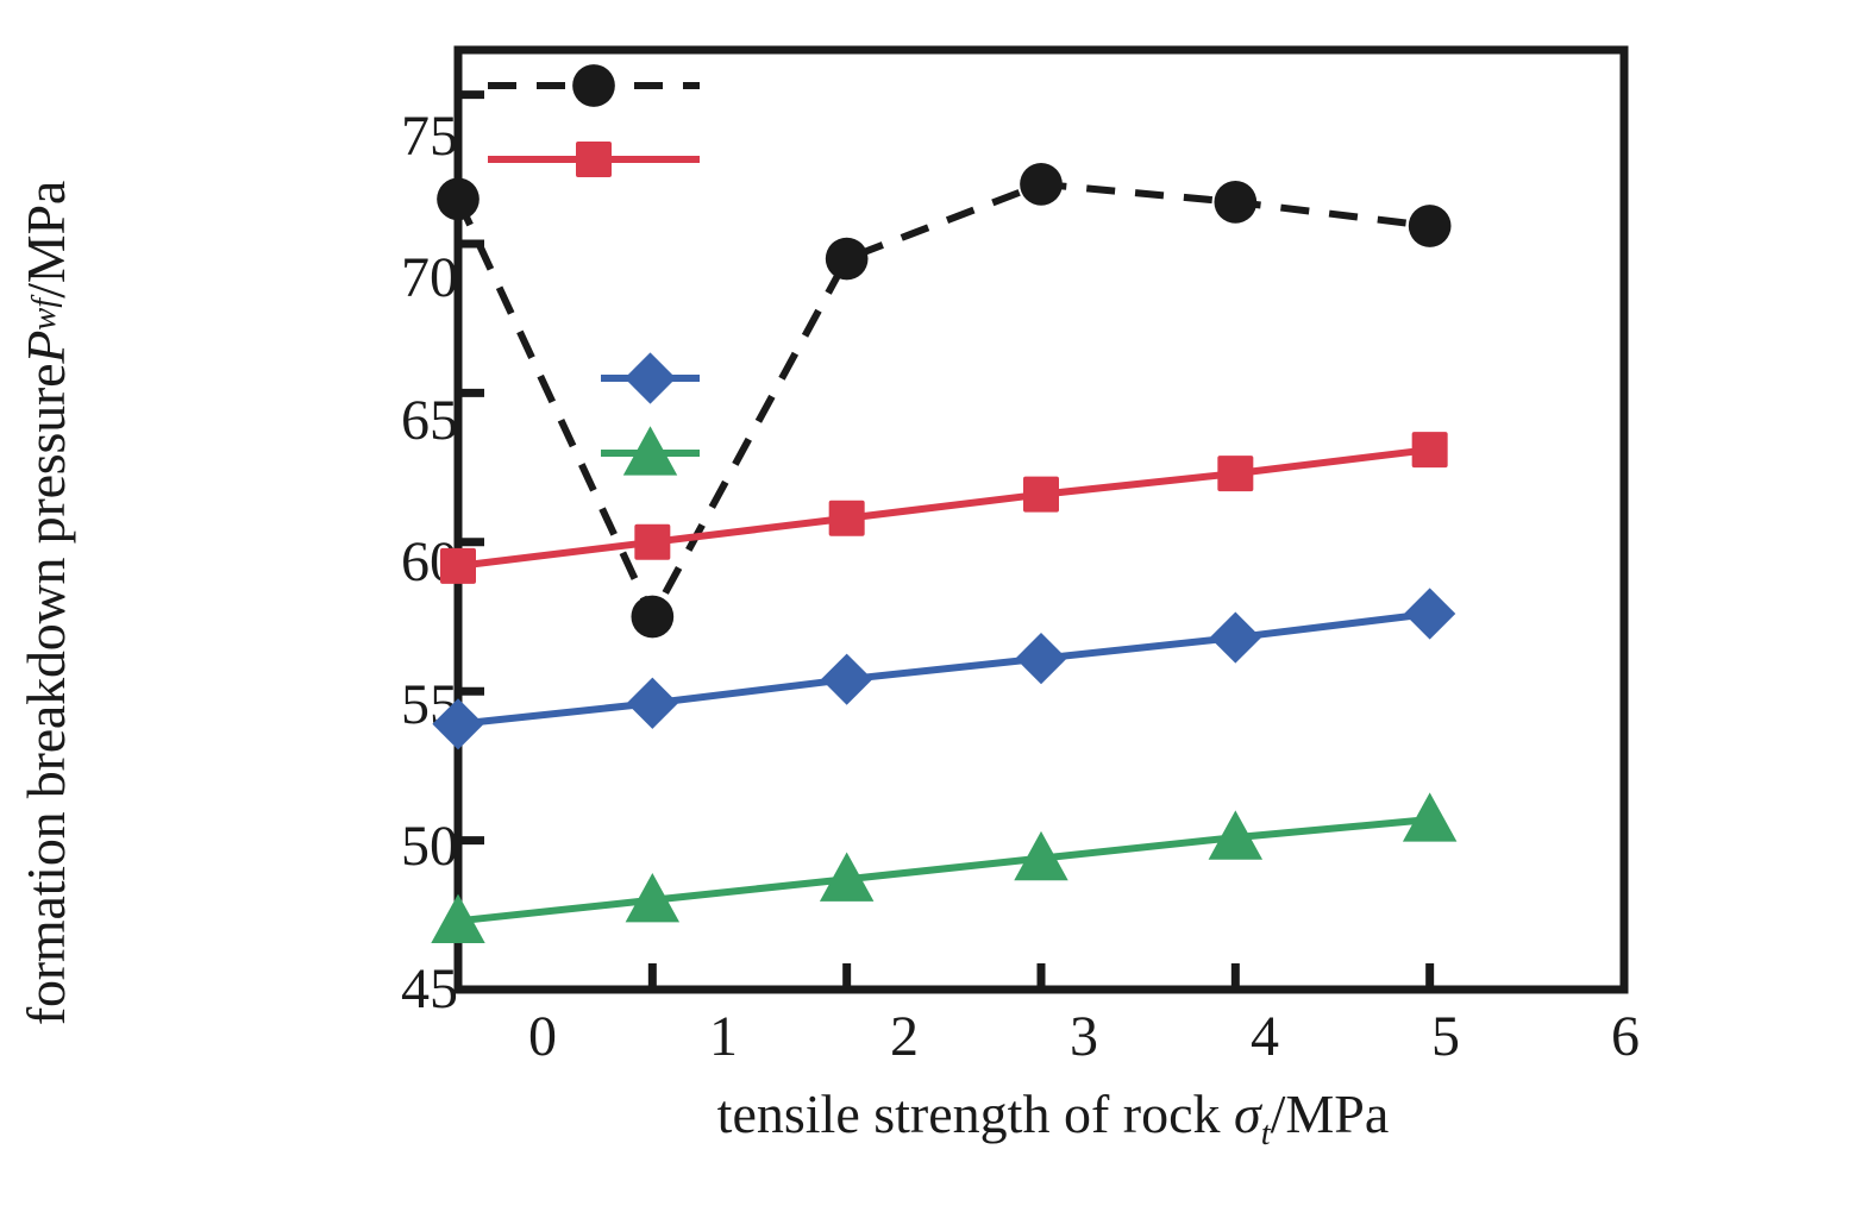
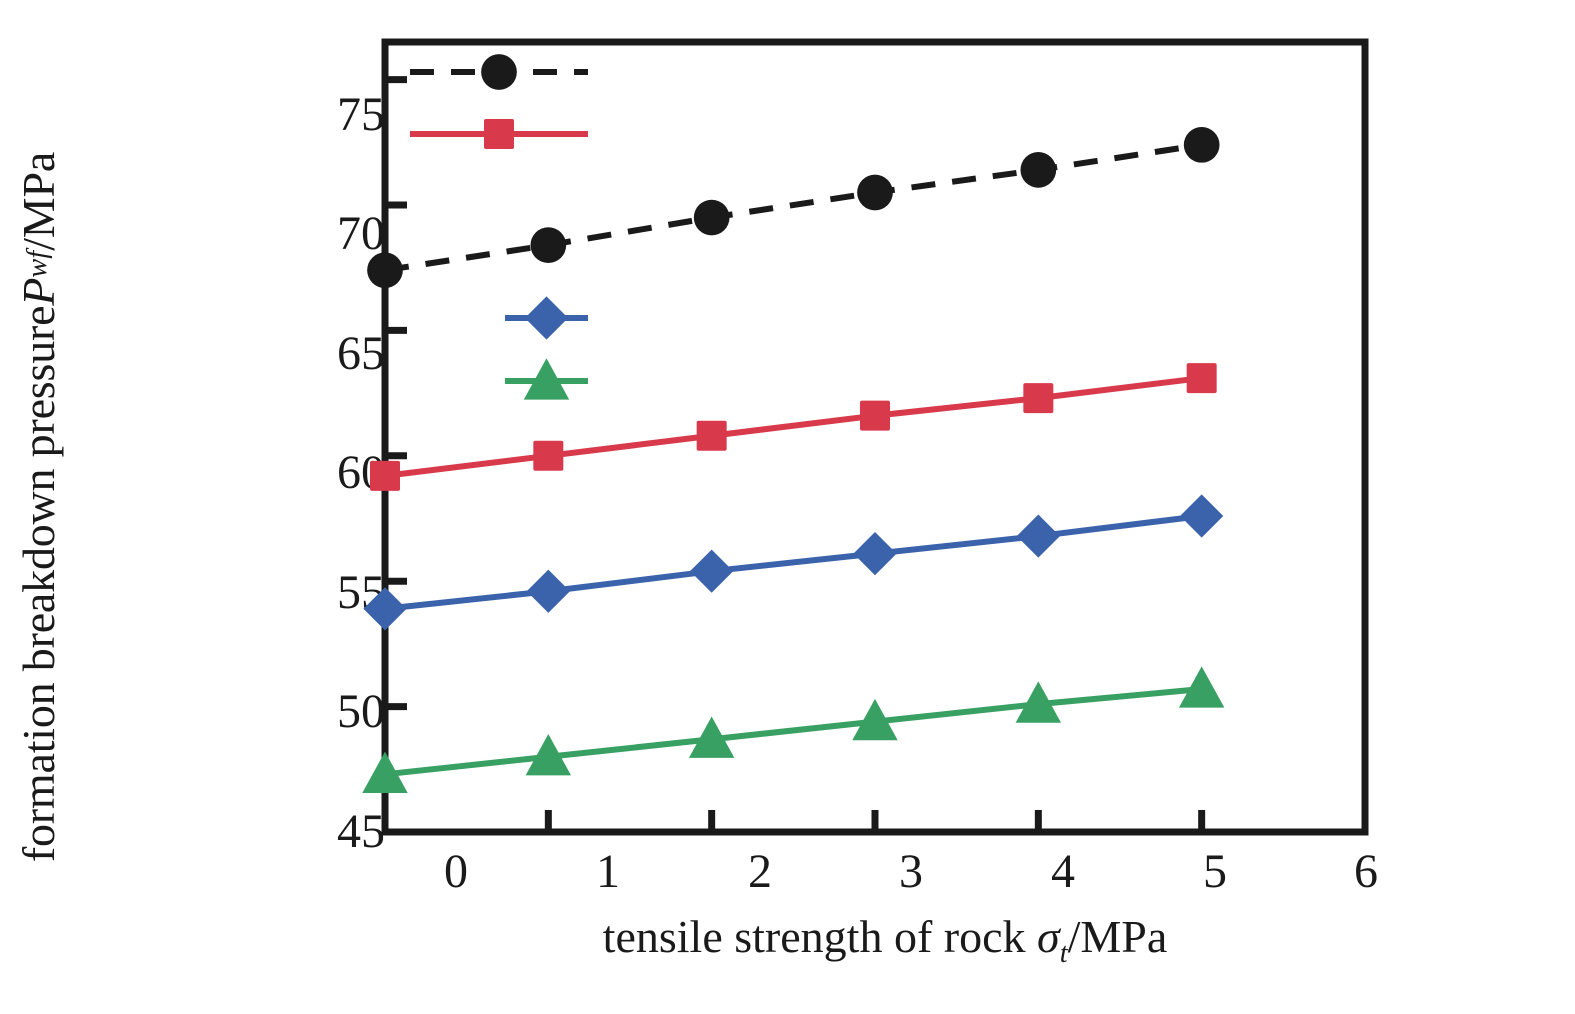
H-W/0: 71.5 -> 67.4
H-W/1: 57.5 -> 68.4
H-W/3: 72.0 -> 70.5
H-W/5: 70.6 -> 72.4
